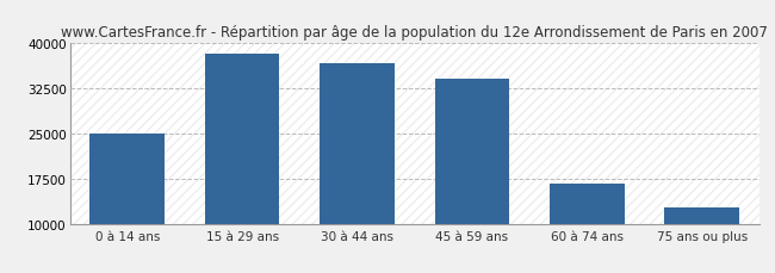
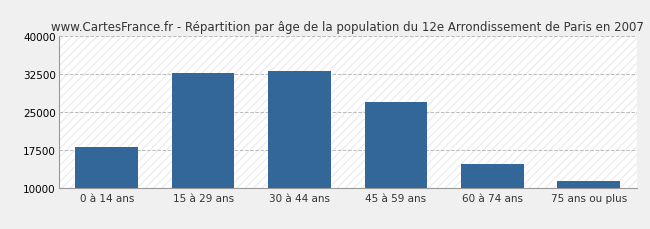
0 à 14 ans: 25000 -> 18100
15 à 29 ans: 38200 -> 32600
30 à 44 ans: 36600 -> 33100
45 à 59 ans: 34000 -> 27000
60 à 74 ans: 16600 -> 14700
75 ans ou plus: 12600 -> 11300
